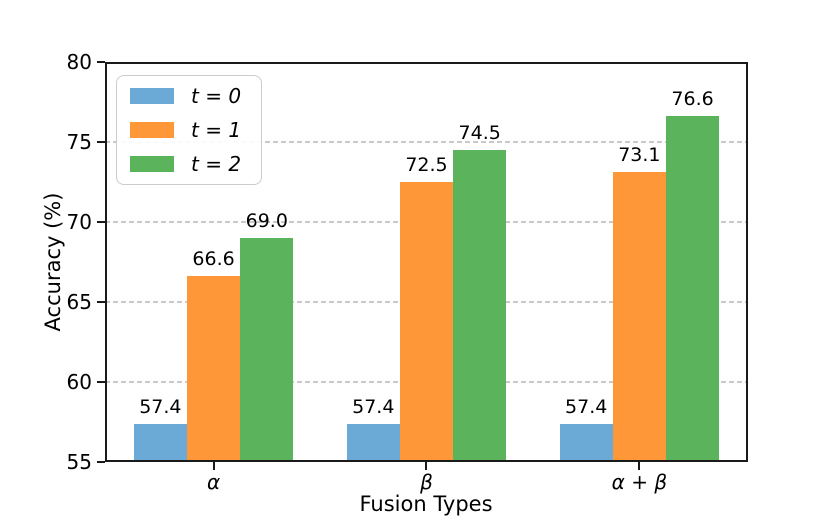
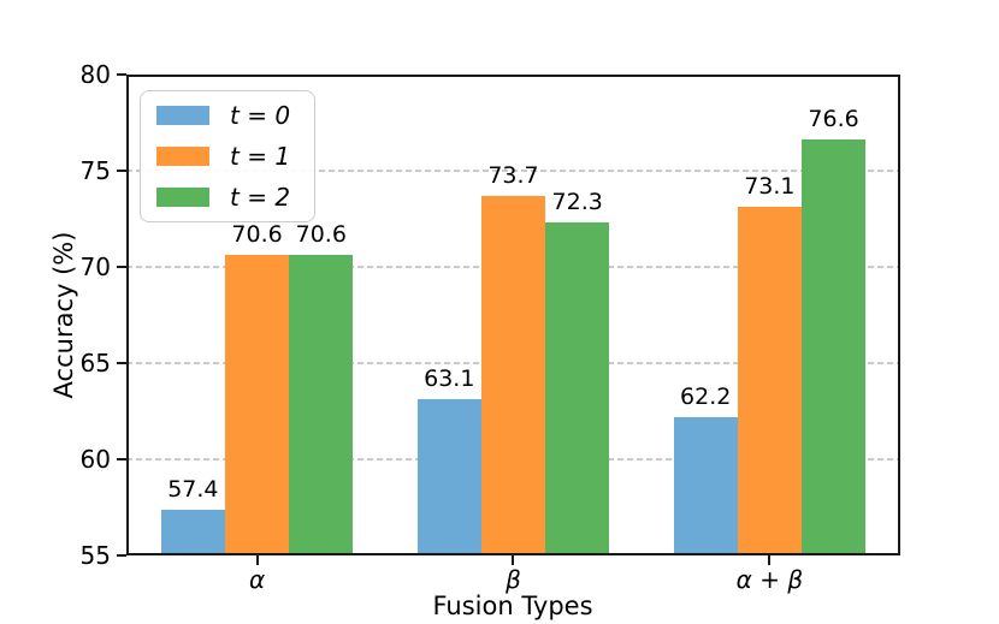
t = 1/α: 66.6 -> 70.6
t = 2/α: 69.0 -> 70.6
t = 0/β: 57.4 -> 63.1
t = 1/β: 72.5 -> 73.7
t = 2/β: 74.5 -> 72.3
t = 0/α + β: 57.4 -> 62.2
